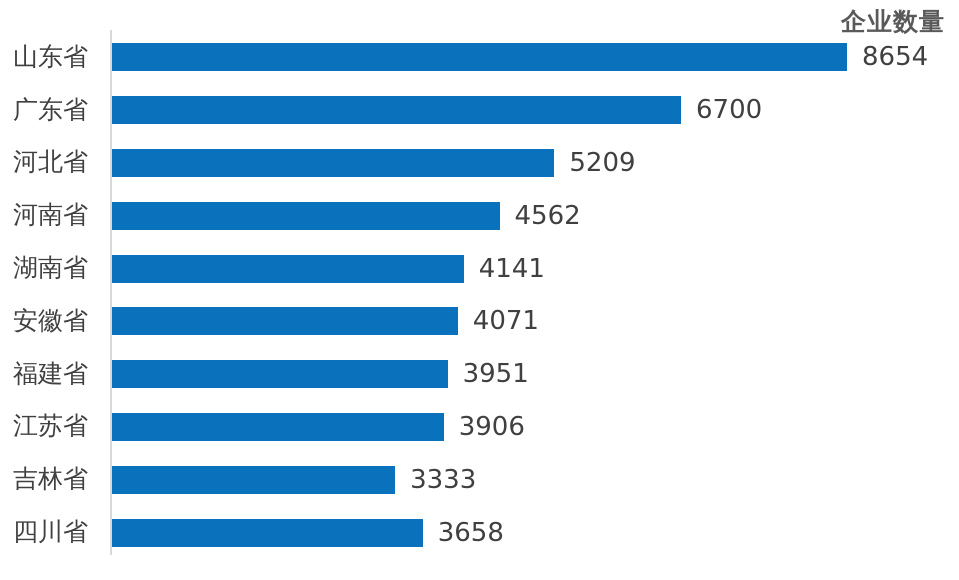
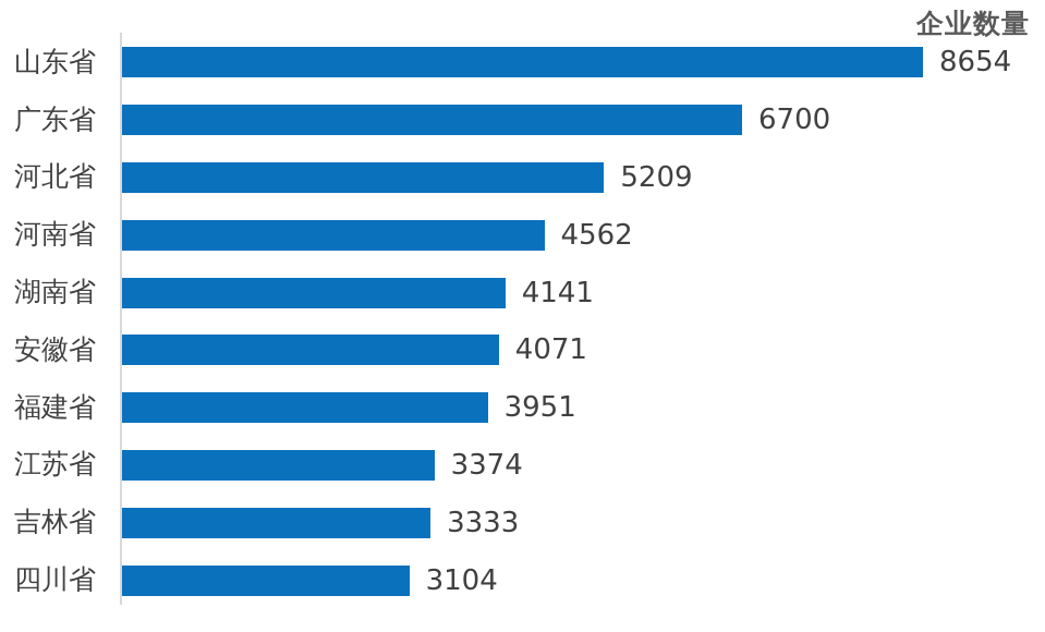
江苏省: 3906 -> 3374
四川省: 3658 -> 3104
